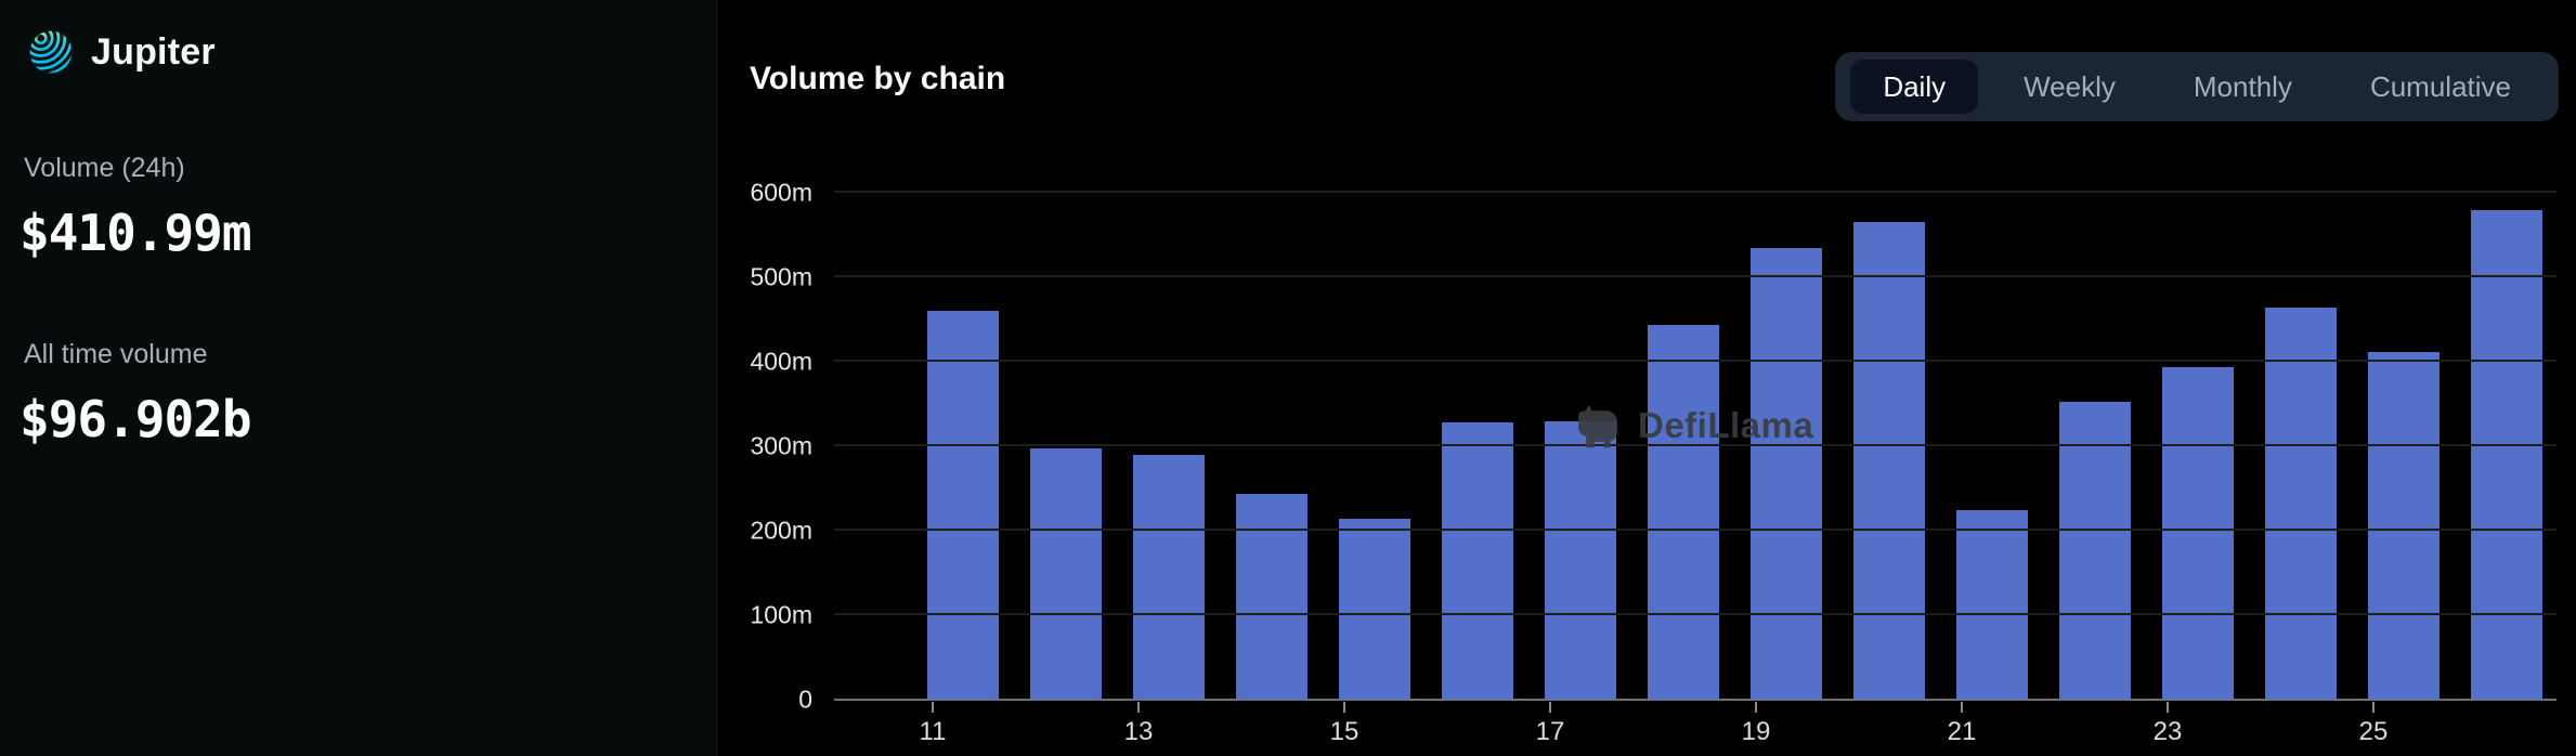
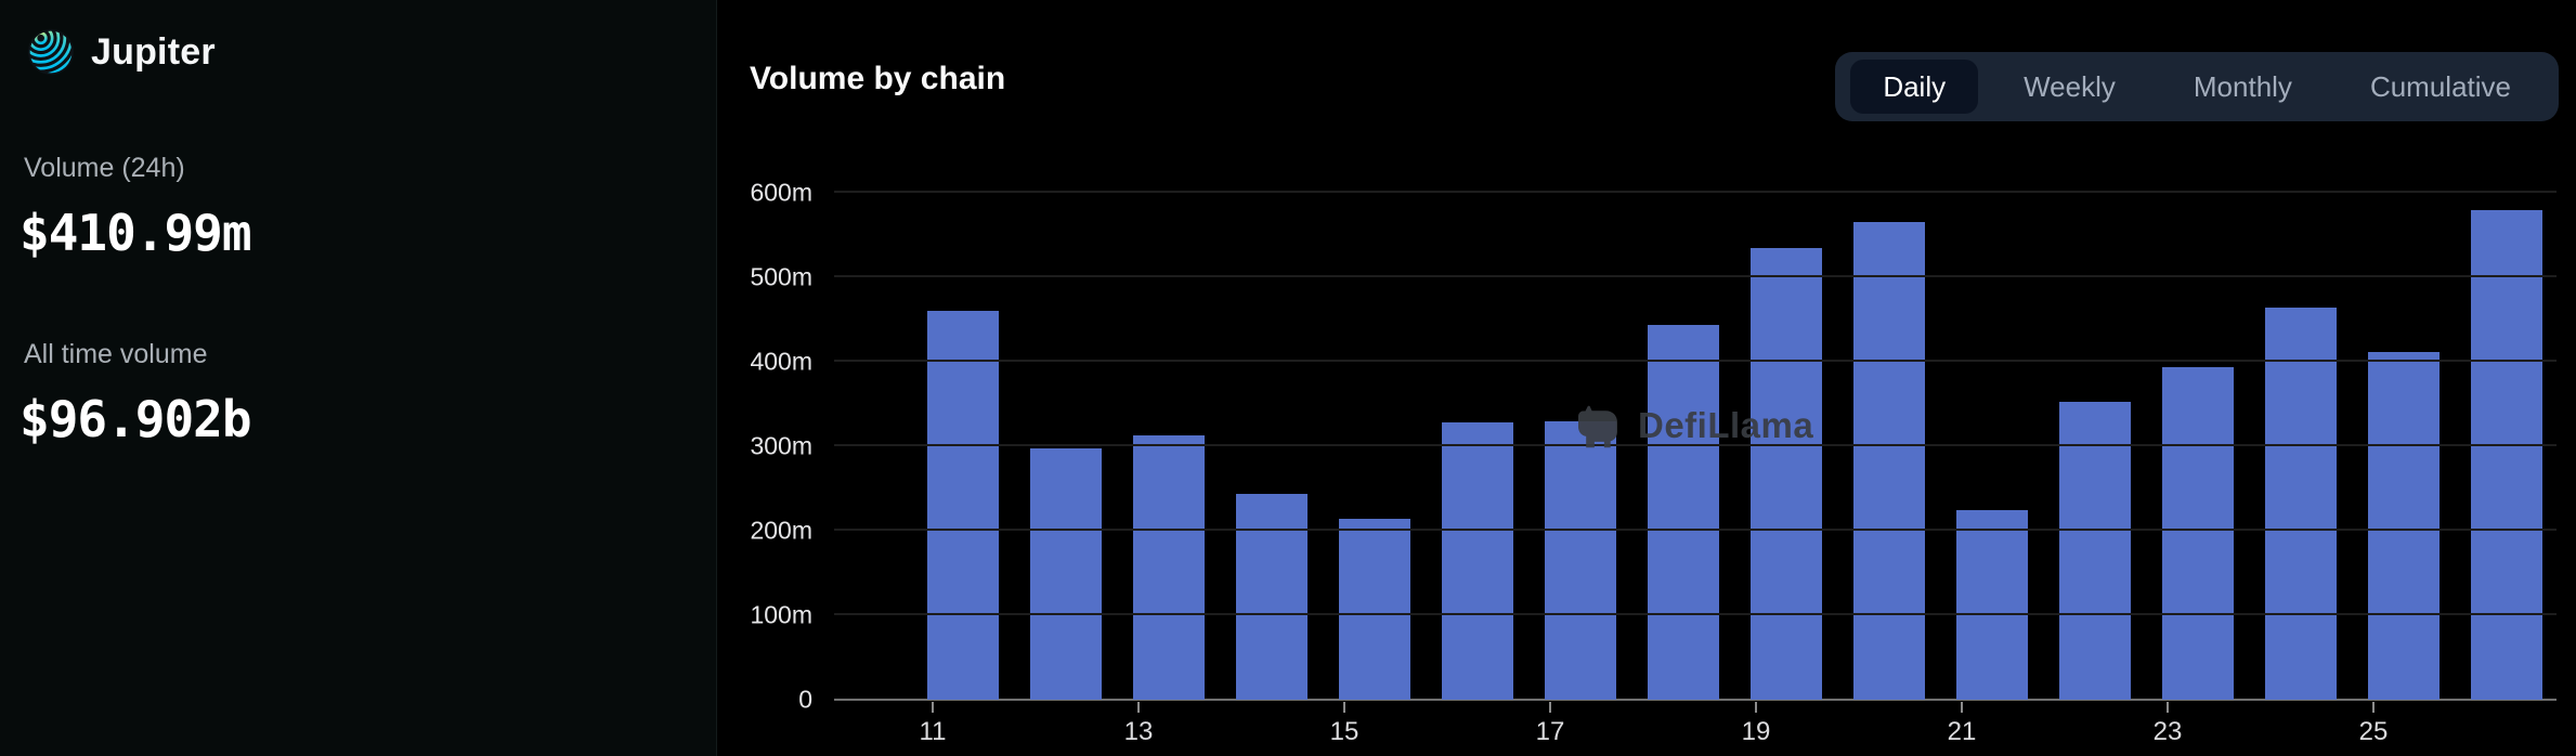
13: 290m -> 310m
